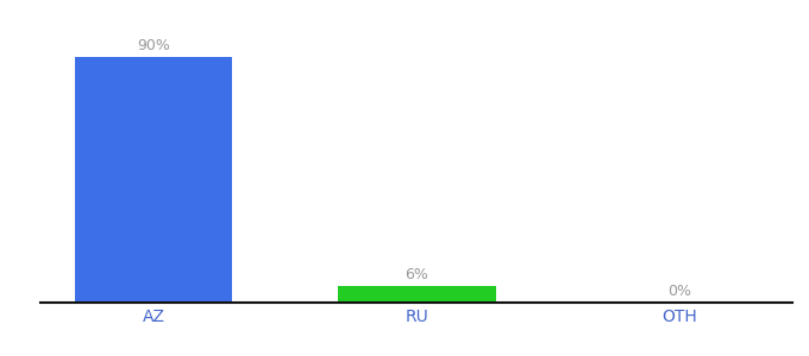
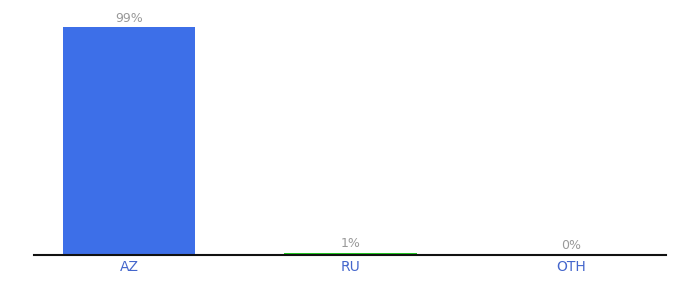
AZ: 90% -> 99%
RU: 6% -> 1%
